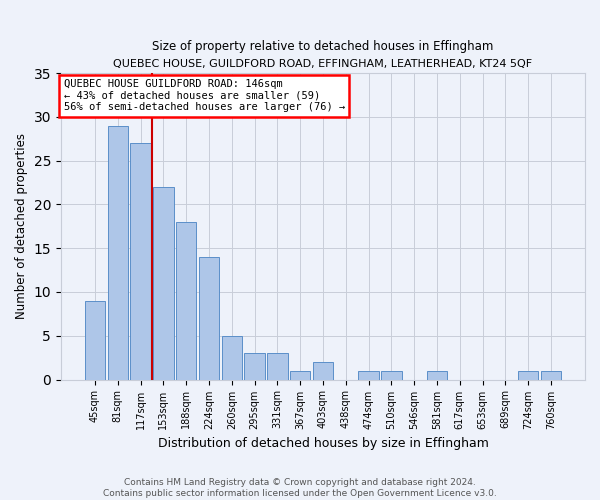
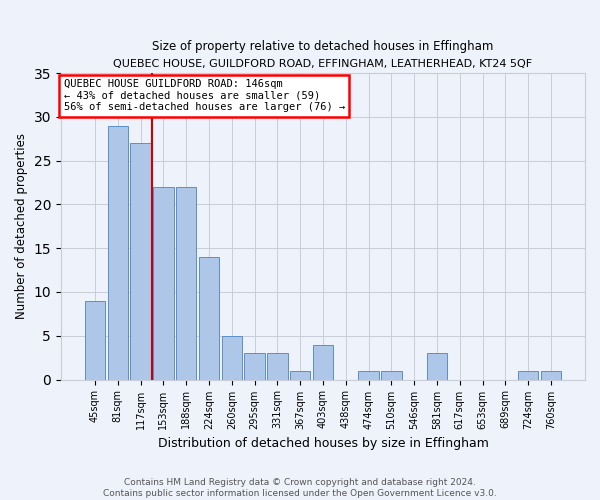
188sqm: 18 -> 22
403sqm: 2 -> 4
581sqm: 1 -> 3
